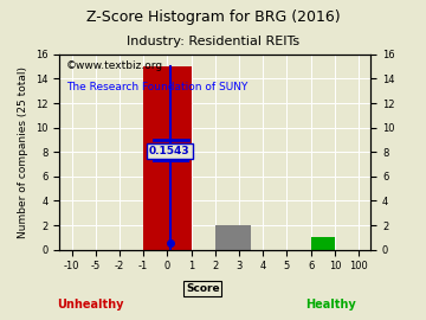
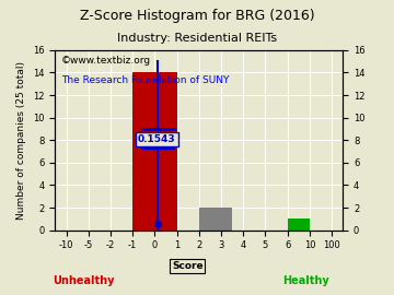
0: 15 -> 14
